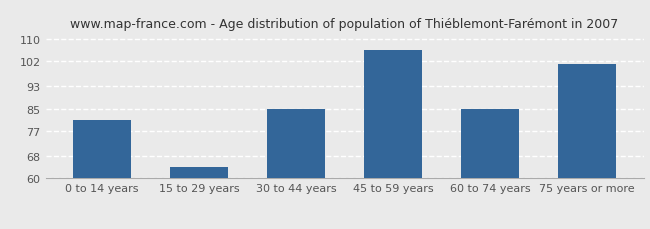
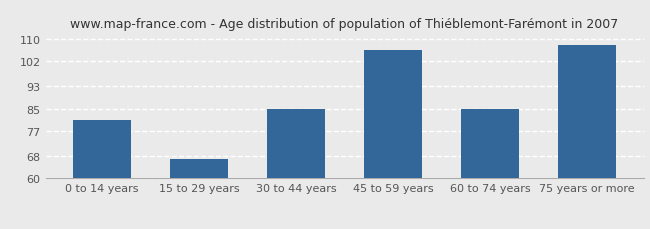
15 to 29 years: 64 -> 67
75 years or more: 101 -> 108
